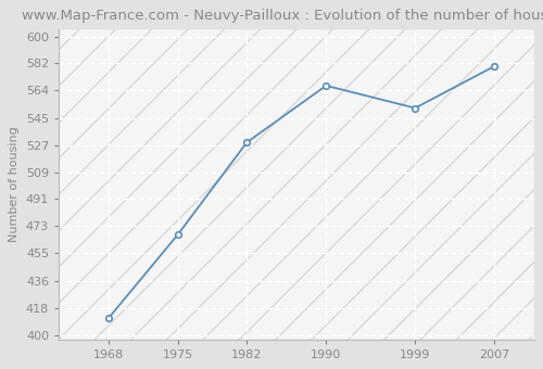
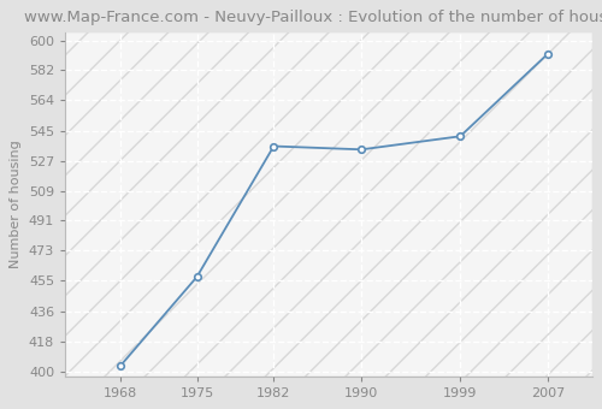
1968: 411 -> 403
1975: 467 -> 457
1982: 529 -> 536
1990: 567 -> 534
1999: 552 -> 542
2007: 580 -> 592
